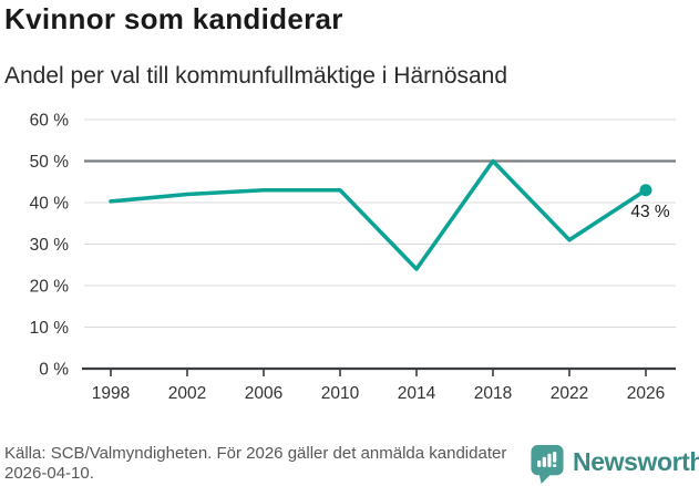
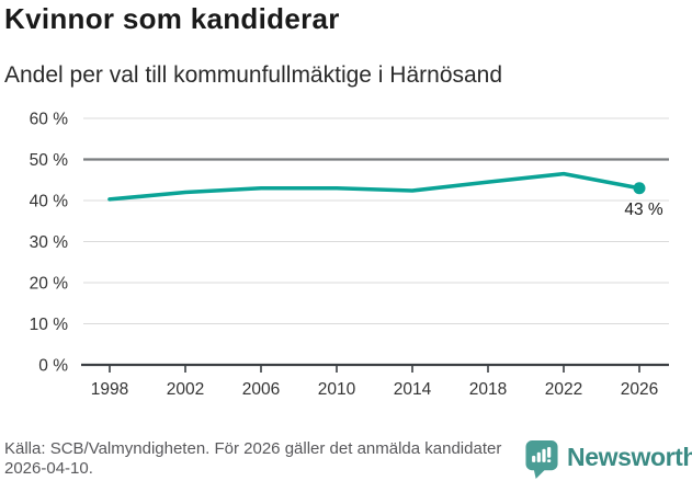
2014: 24% -> 42%
2018: 50% -> 44%
2022: 31% -> 46%
